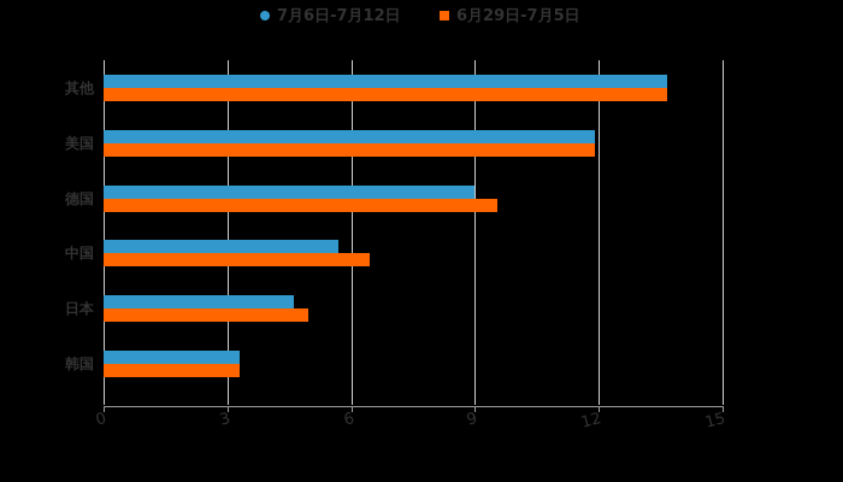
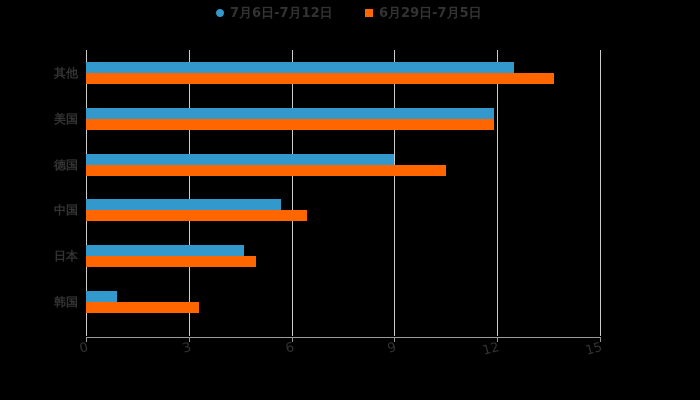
7月6日-7月12日/其他: 13.7 -> 12.5
6月29日-7月5日/德国: 9.6 -> 10.5
7月6日-7月12日/韩国: 3.3 -> 0.9
